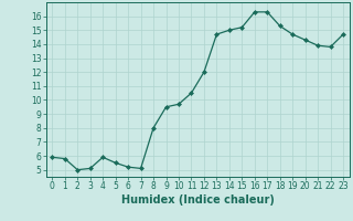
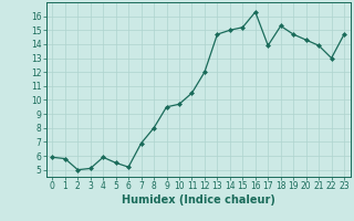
7: 5.1 -> 6.9
17: 16.3 -> 13.9
22: 13.8 -> 13.0
